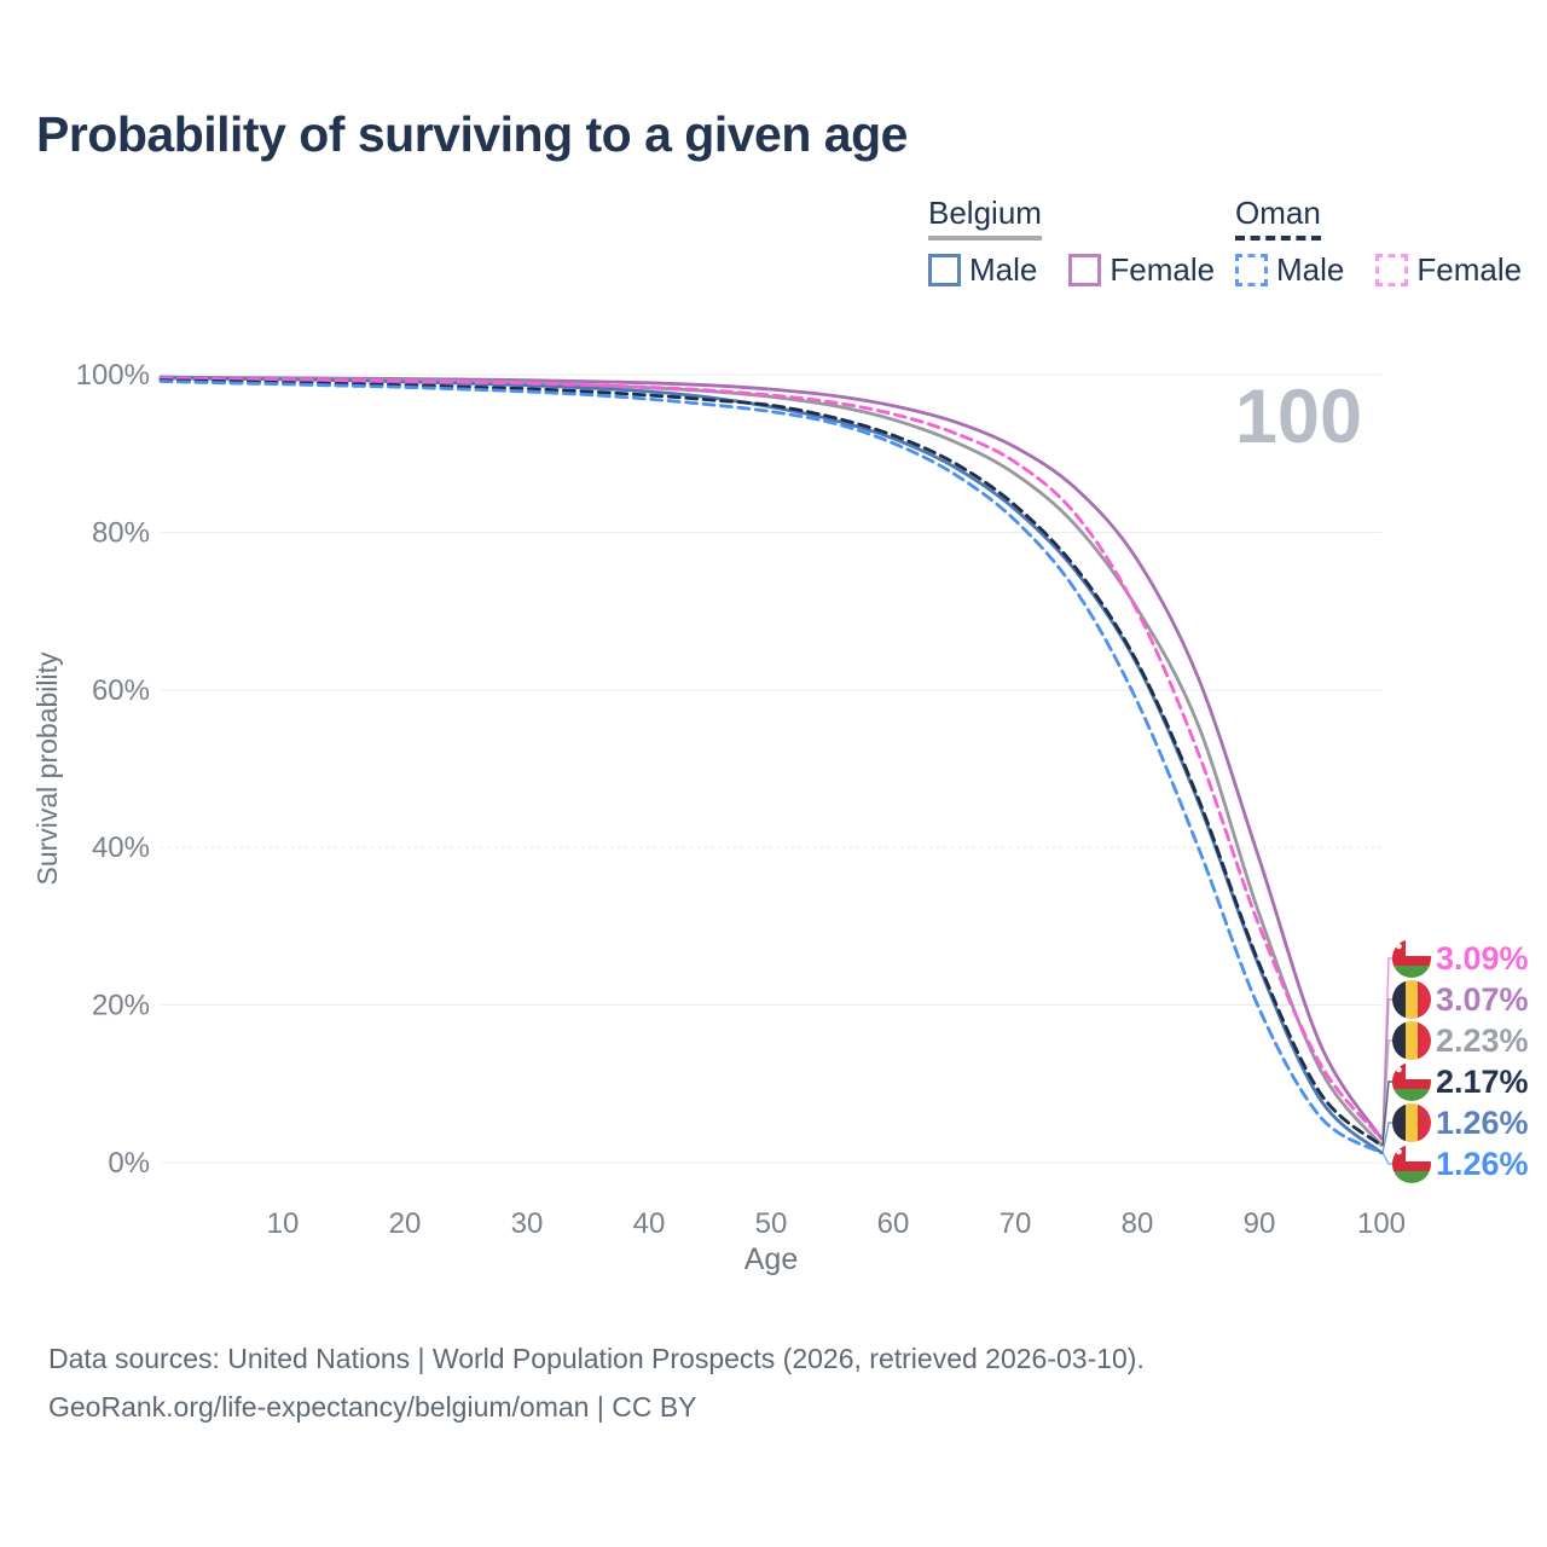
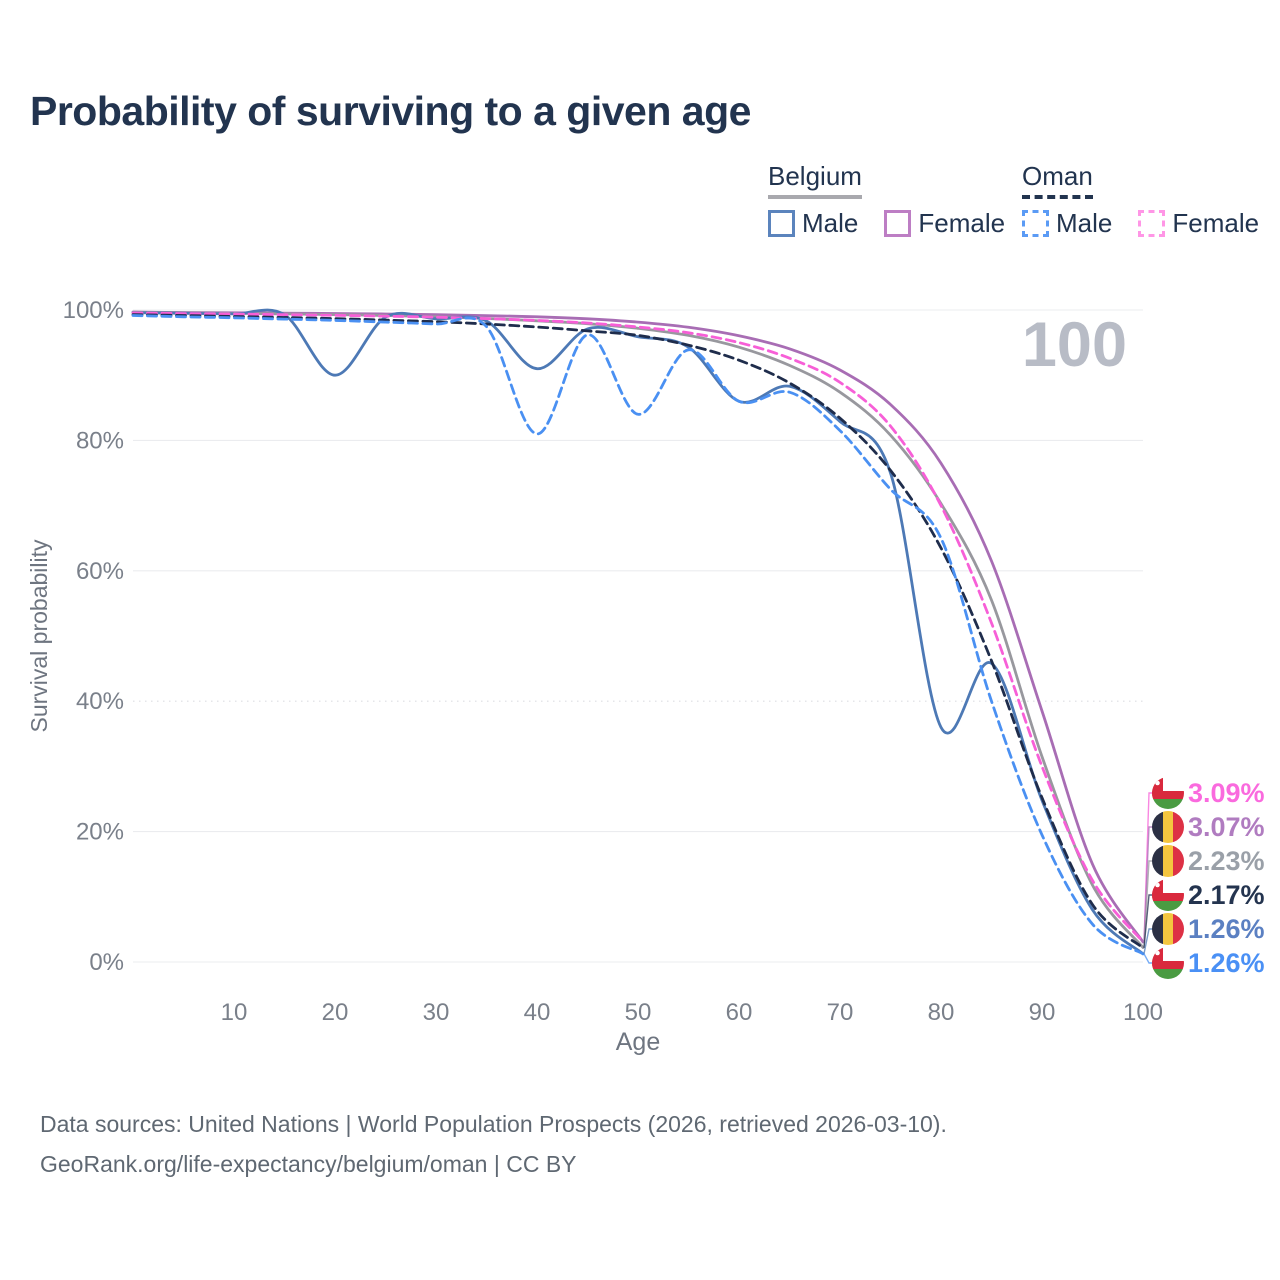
Belgium Male/20: 99% -> 90%
Belgium Male/40: 98% -> 91%
Oman Male/40: 97% -> 81%
Oman Male/50: 95% -> 84%
Belgium Male/60: 92% -> 86%
Oman Male/60: 91% -> 86%
Belgium Male/80: 63% -> 36%
Oman Male/80: 58% -> 65%
